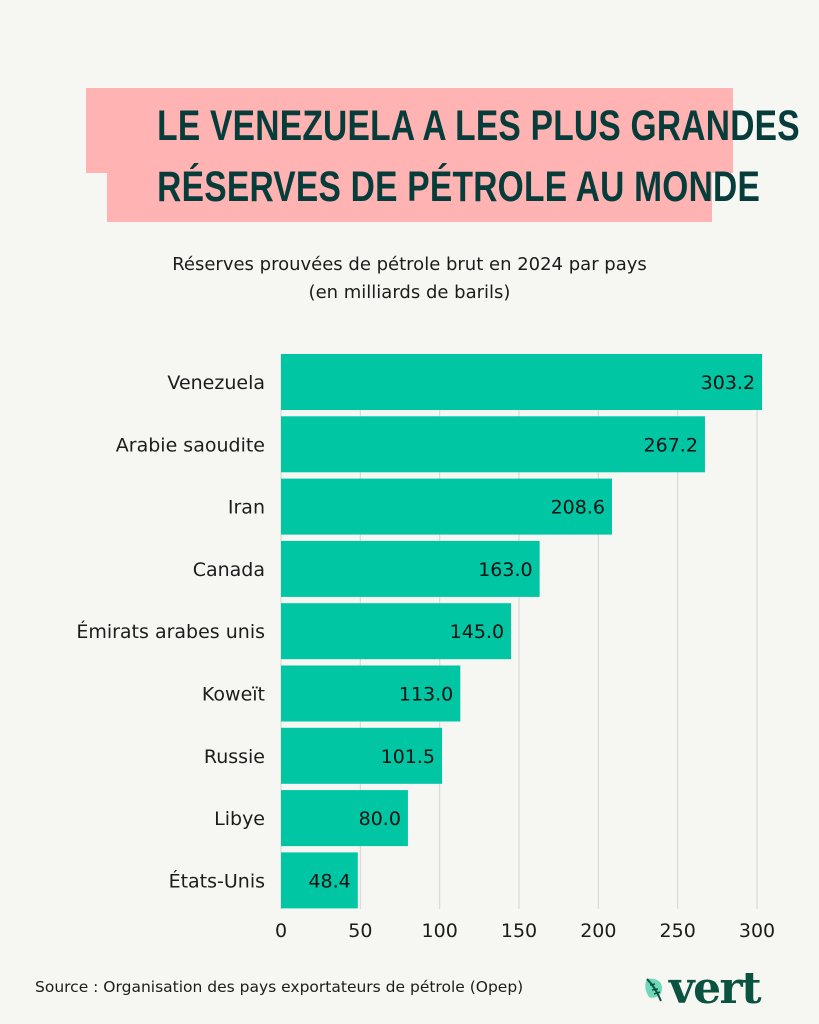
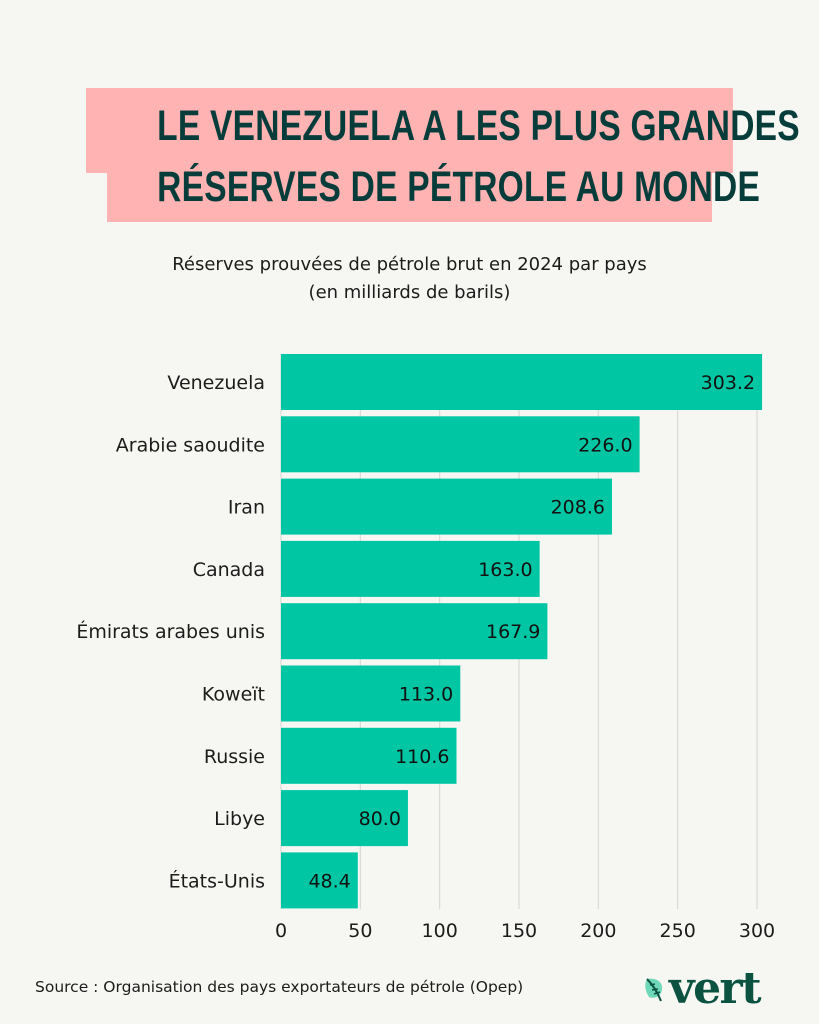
Arabie saoudite: 267.2 -> 226.0
Émirats arabes unis: 145.0 -> 167.9
Russie: 101.5 -> 110.6
